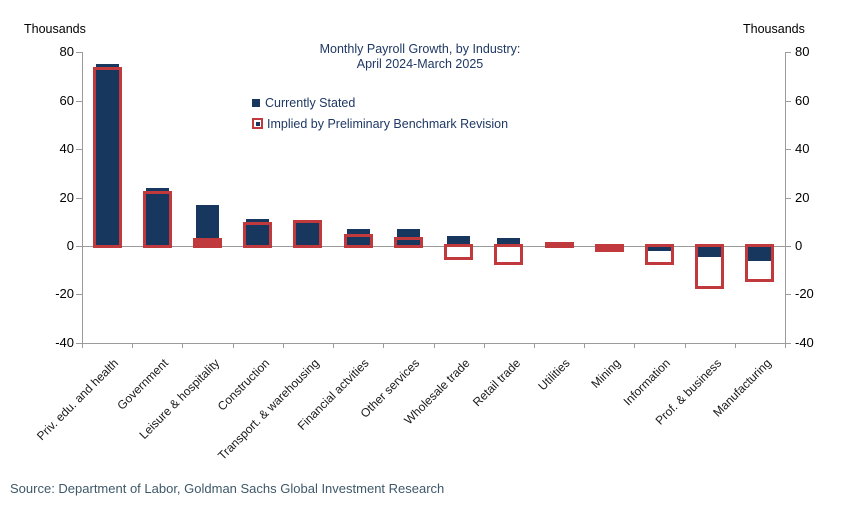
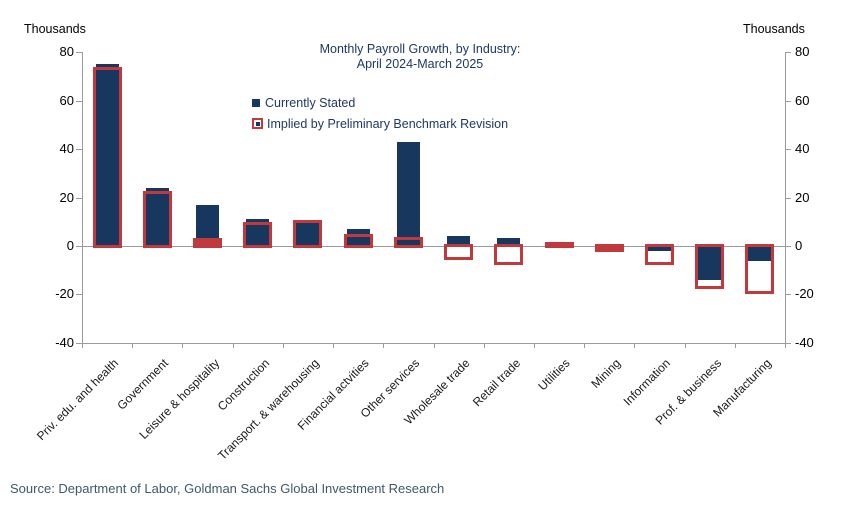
Currently Stated/Other services: 7 -> 43
Currently Stated/Prof. & business: -4 -> -14
Implied by Preliminary Benchmark Revision/Manufacturing: -14 -> -19
